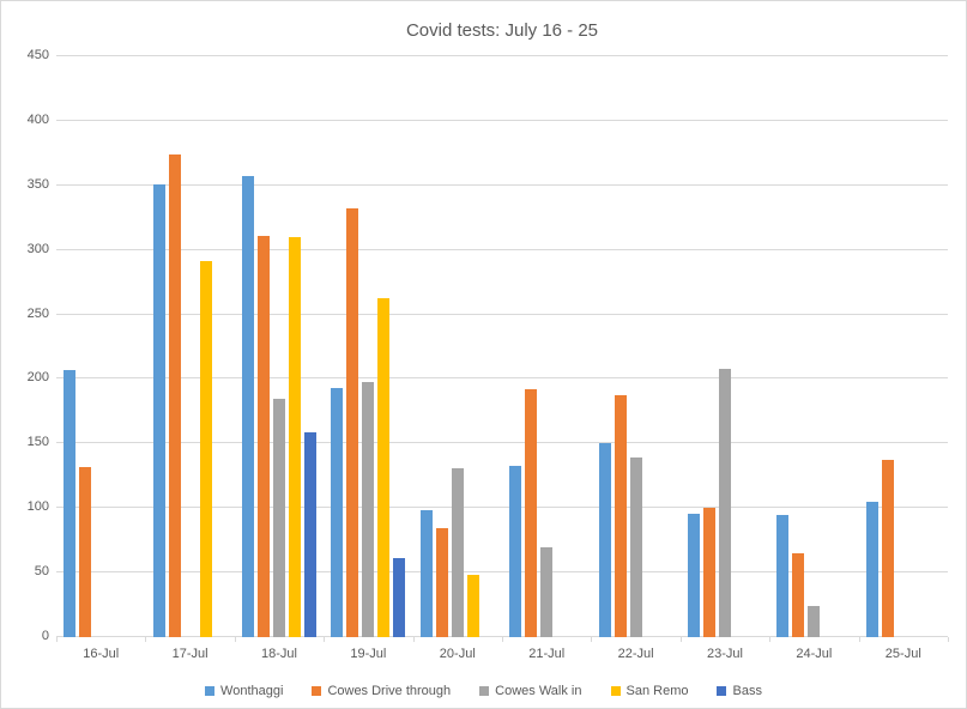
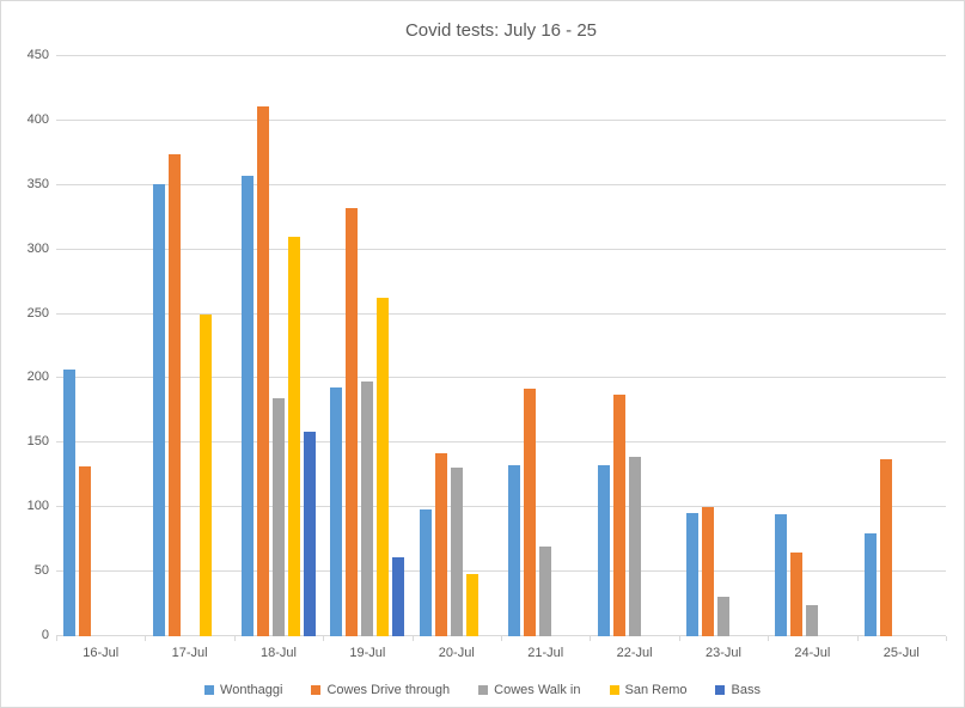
San Remo/17-Jul: 291 -> 250
Cowes Drive through/18-Jul: 311 -> 411
Cowes Drive through/20-Jul: 84 -> 142
Wonthaggi/22-Jul: 150 -> 133
Cowes Walk in/23-Jul: 208 -> 31
Wonthaggi/25-Jul: 105 -> 80
